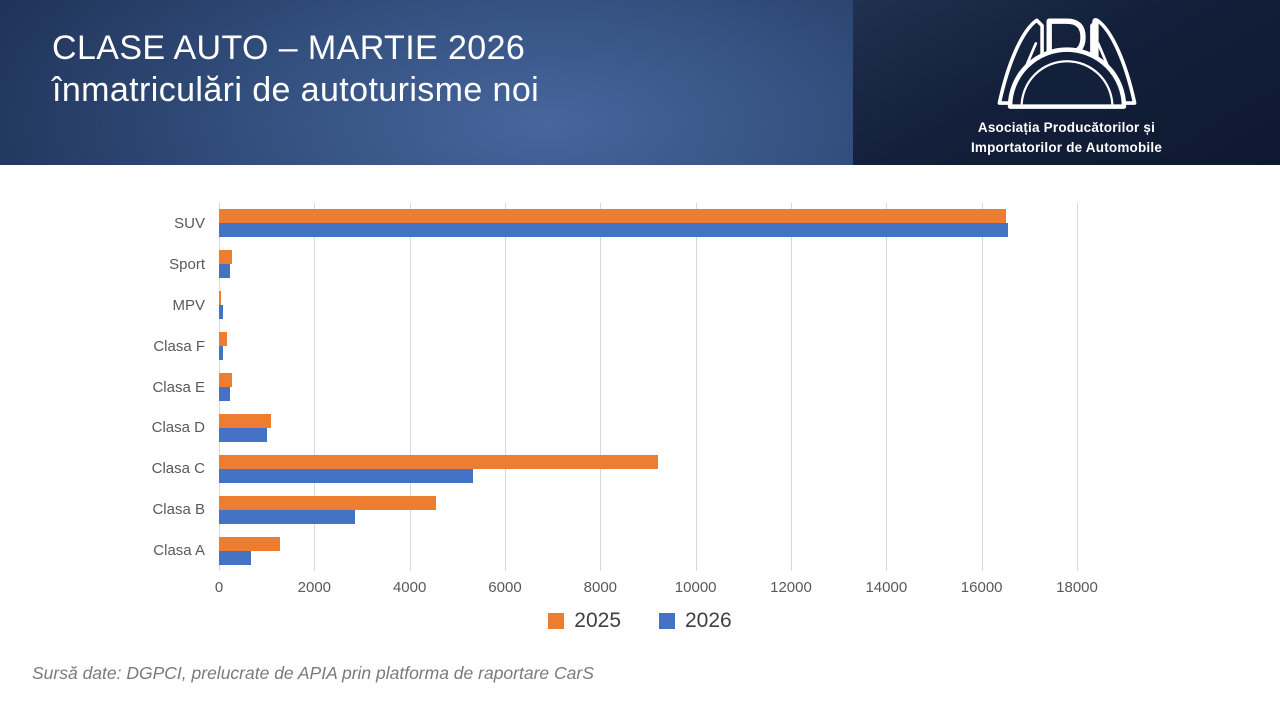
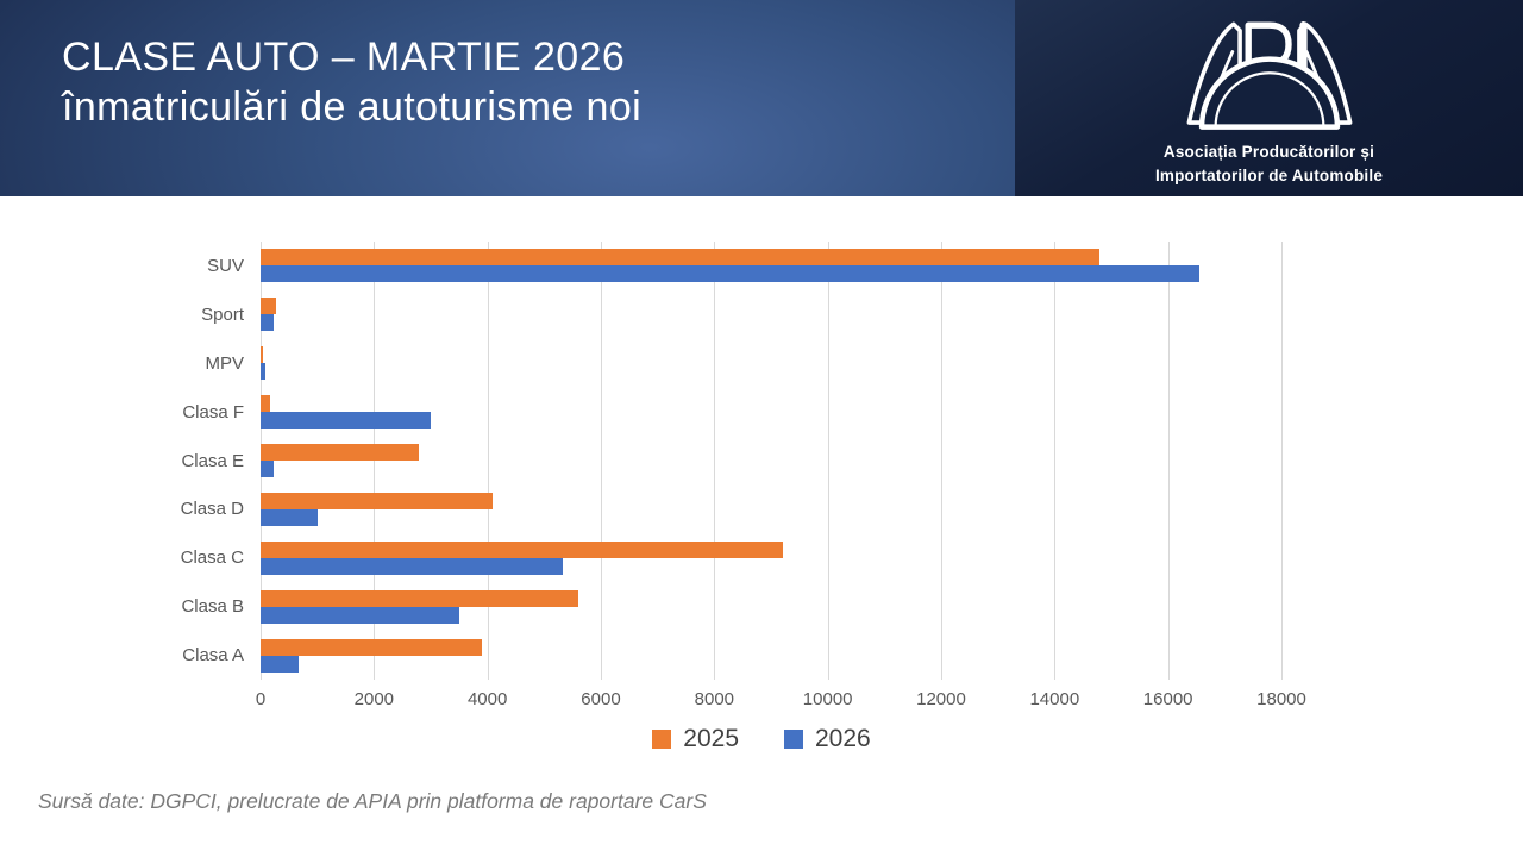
2025/SUV: 16500 -> 14800
2026/Clasa F: 100 -> 3000
2025/Clasa E: 300 -> 2800
2025/Clasa D: 1100 -> 4100
2025/Clasa B: 4600 -> 5600
2026/Clasa B: 2900 -> 3500
2025/Clasa A: 1300 -> 3900
